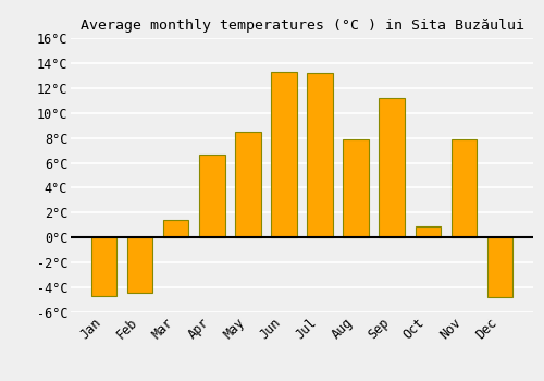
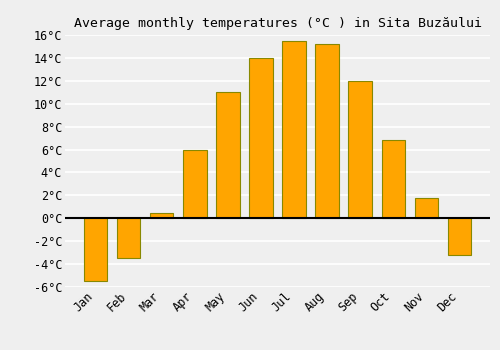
Jan: -4.7°C -> -5.5°C
Feb: -4.4°C -> -3.5°C
Mar: 1.4°C -> 0.5°C
Apr: 6.7°C -> 6.0°C
May: 8.5°C -> 11.0°C
Jun: 13.3°C -> 14.0°C
Jul: 13.2°C -> 15.5°C
Aug: 7.9°C -> 15.2°C
Sep: 11.2°C -> 12.0°C
Oct: 0.9°C -> 6.8°C
Nov: 7.9°C -> 1.8°C
Dec: -4.8°C -> -3.2°C
